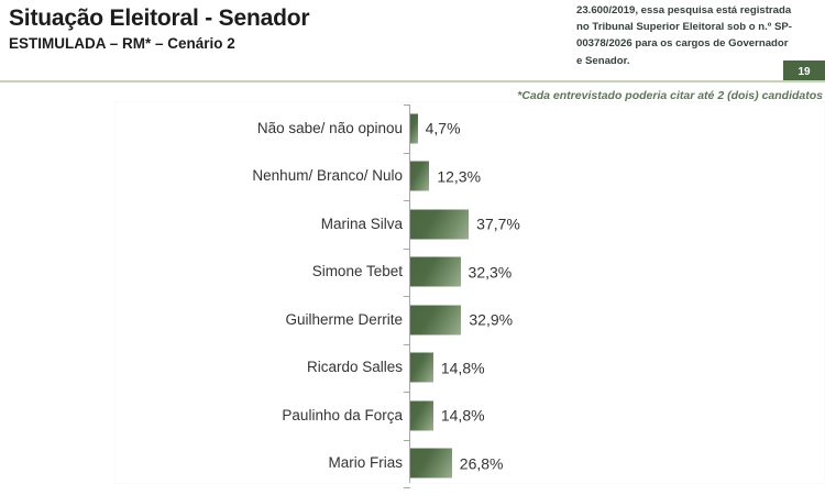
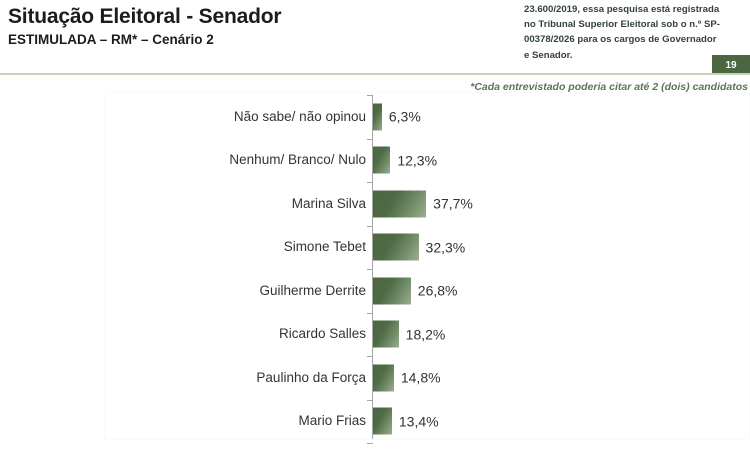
Não sabe/ não opinou: 4,7% -> 6,3%
Guilherme Derrite: 32,9% -> 26,8%
Ricardo Salles: 14,8% -> 18,2%
Mario Frias: 26,8% -> 13,4%
